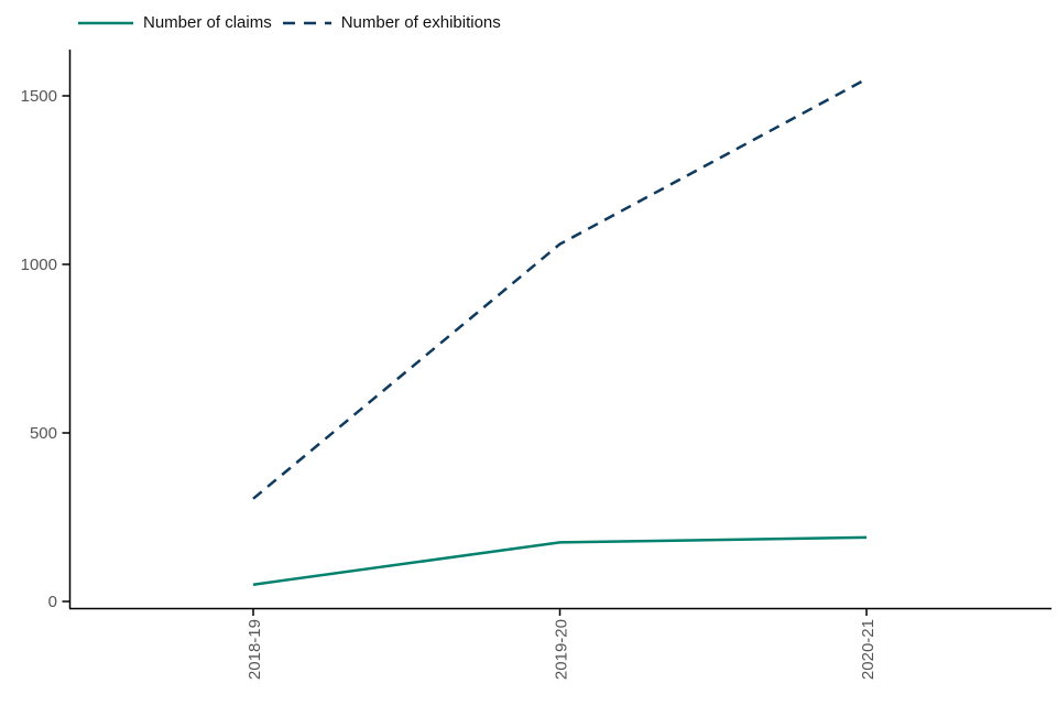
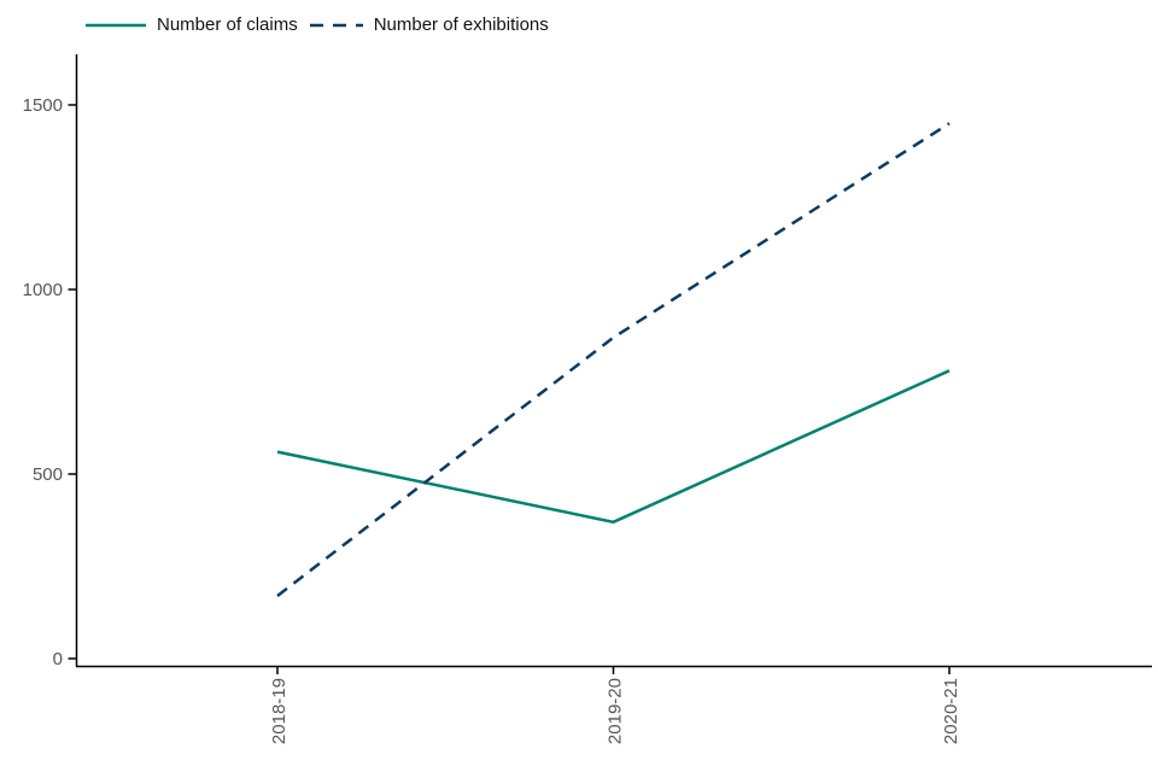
Number of claims/2018-19: 50 -> 560
Number of exhibitions/2018-19: 300 -> 170
Number of claims/2019-20: 180 -> 370
Number of exhibitions/2019-20: 1060 -> 870
Number of claims/2020-21: 190 -> 780
Number of exhibitions/2020-21: 1550 -> 1450
